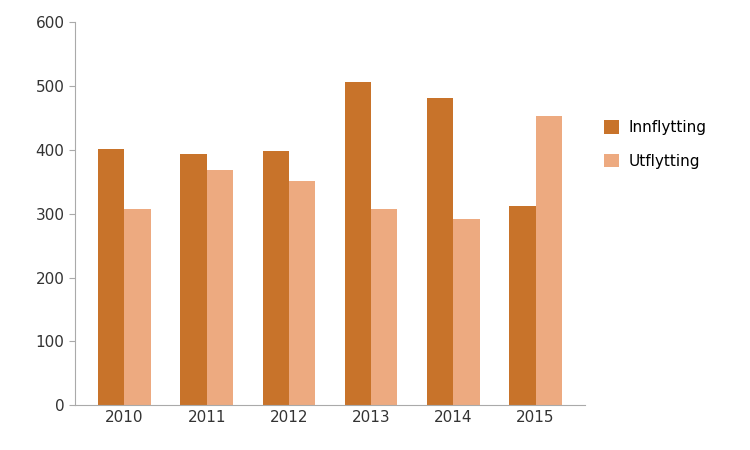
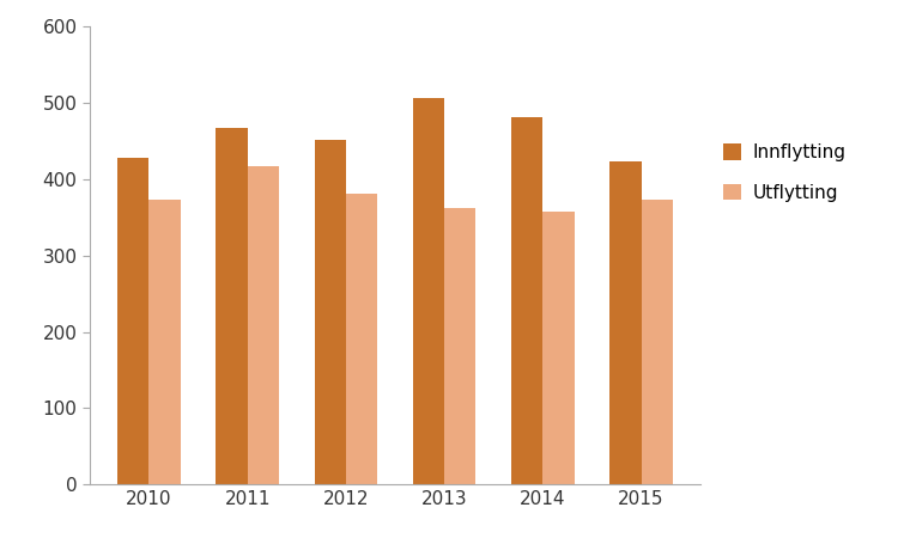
Innflytting/2010: 402 -> 428
Utflytting/2010: 308 -> 373
Innflytting/2011: 394 -> 468
Utflytting/2011: 368 -> 418
Innflytting/2012: 398 -> 451
Utflytting/2012: 352 -> 381
Utflytting/2013: 308 -> 363
Utflytting/2014: 292 -> 358
Innflytting/2015: 312 -> 423
Utflytting/2015: 454 -> 373
